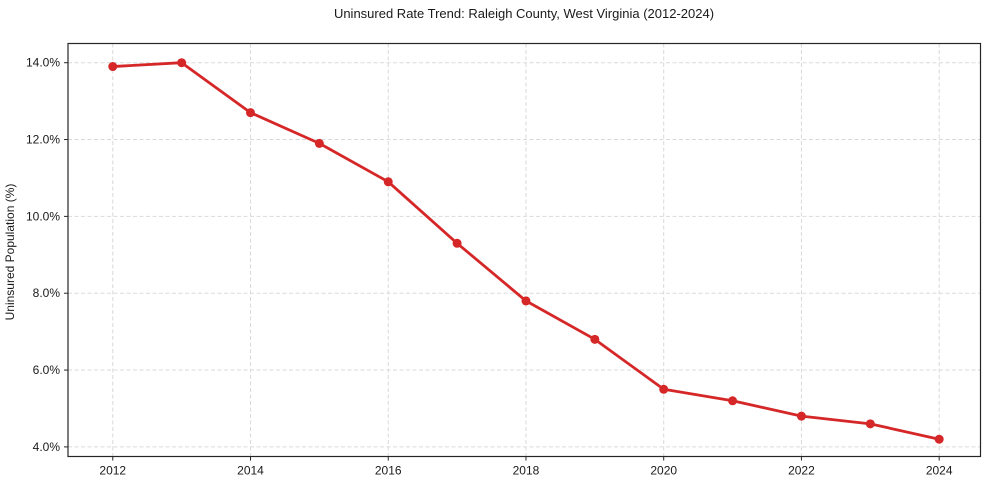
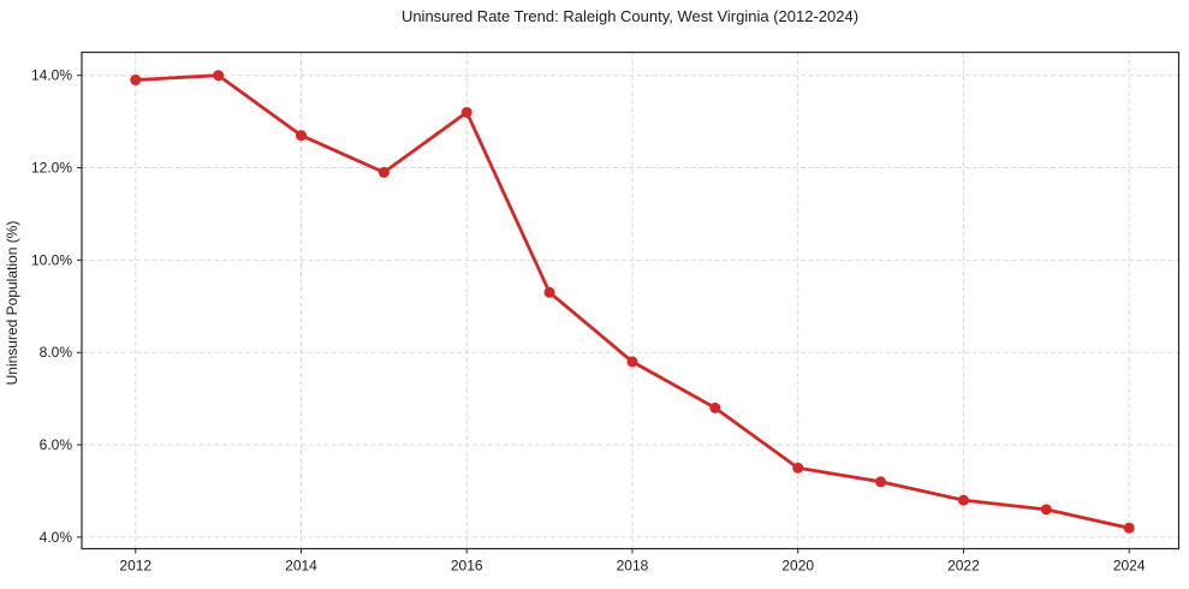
2016: 10.9% -> 13.2%
